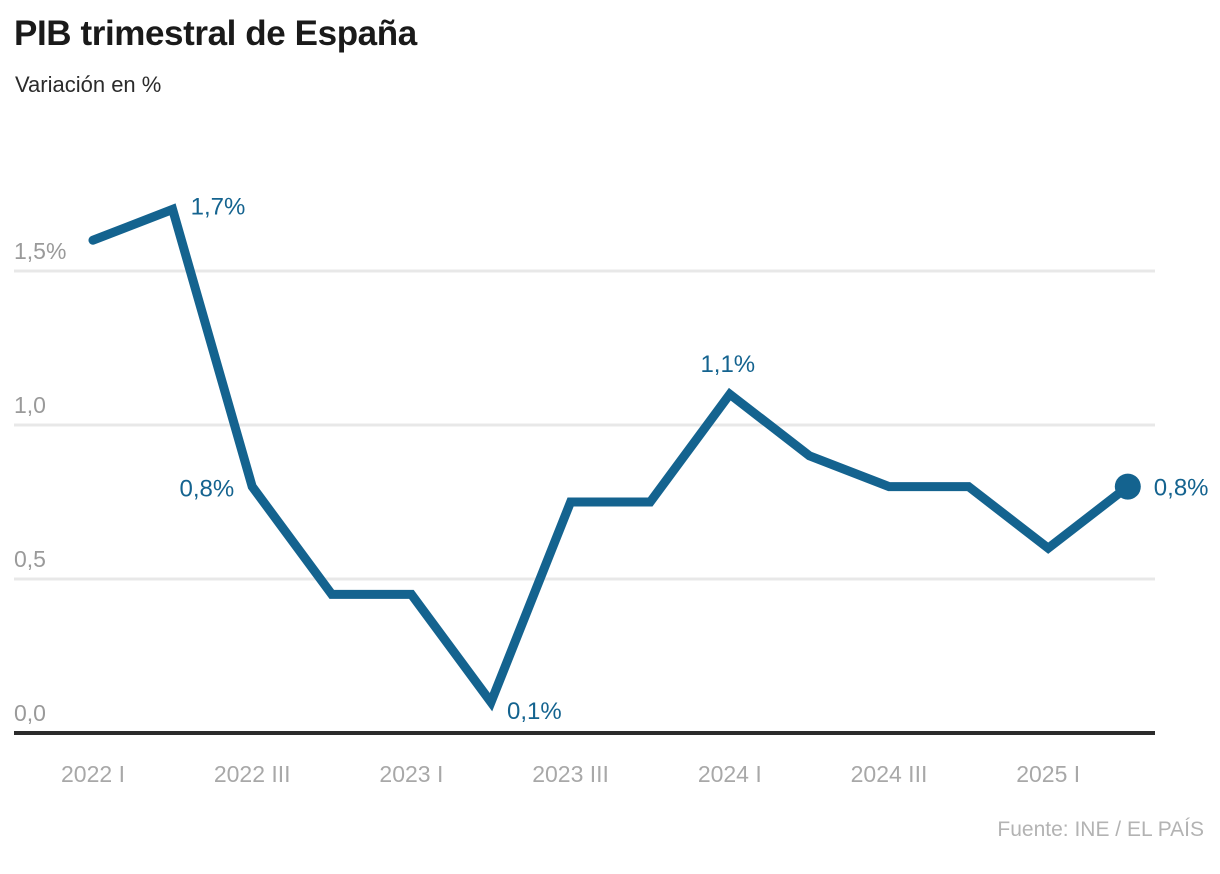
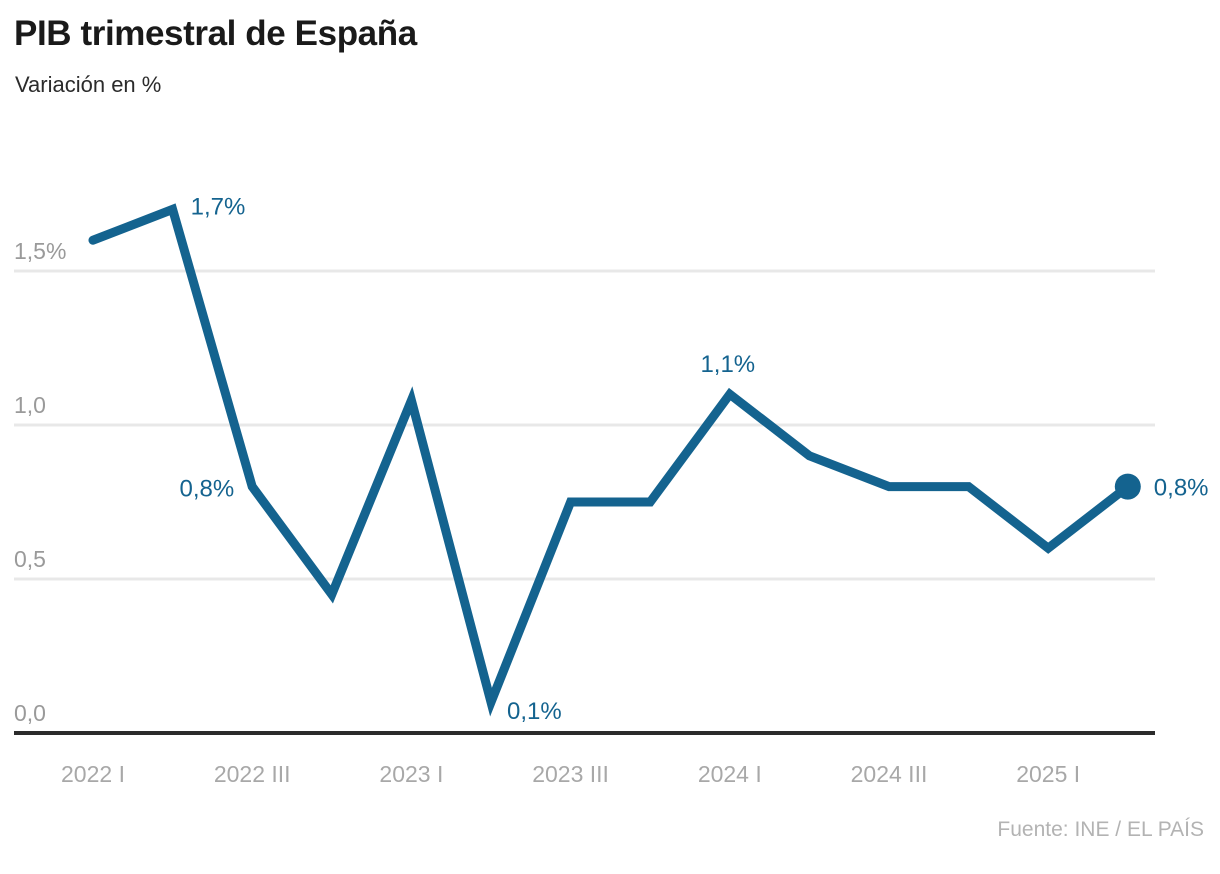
2023 I: 0,45% -> 1,08%
